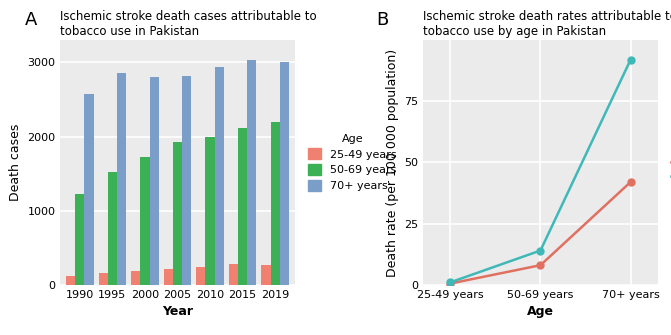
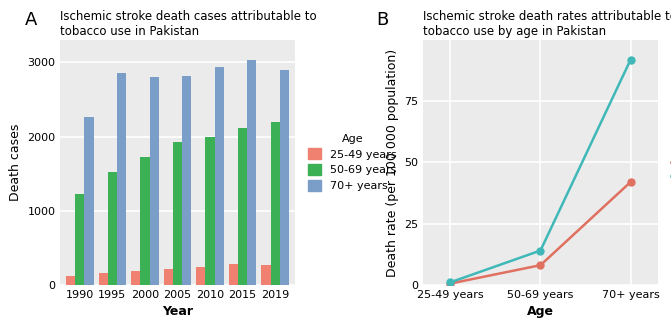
70+ years/1990: 2580 -> 2260
70+ years/2019: 3000 -> 2900
